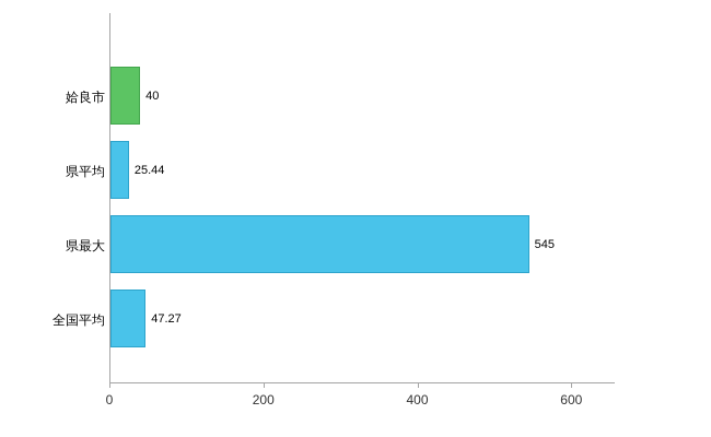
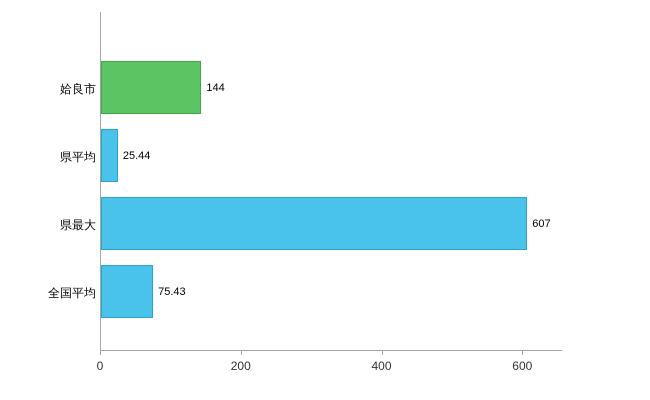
姶良市: 40 -> 144
県最大: 545 -> 607
全国平均: 47.27 -> 75.43
